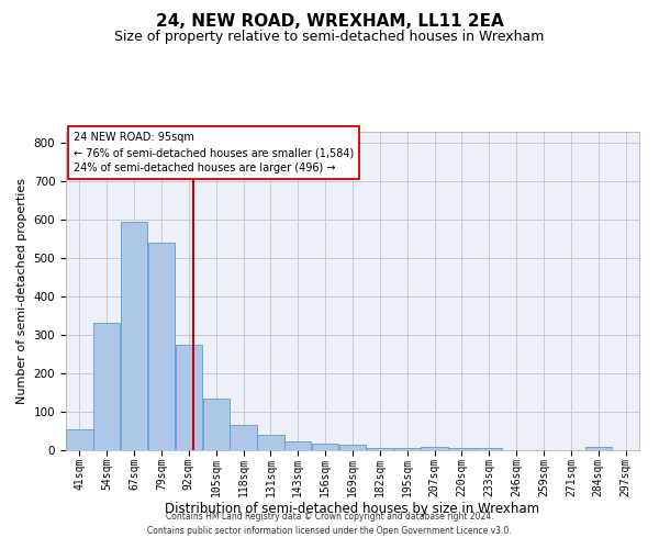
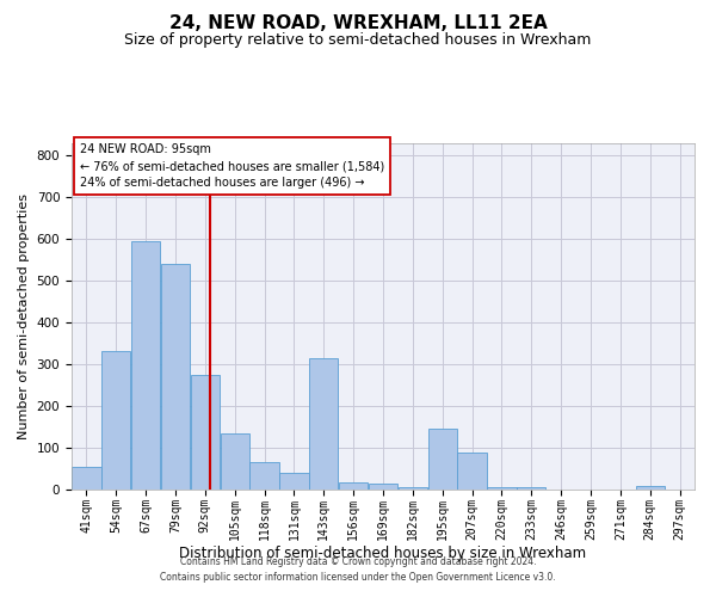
143sqm: 22 -> 315
195sqm: 5 -> 145
207sqm: 8 -> 90
